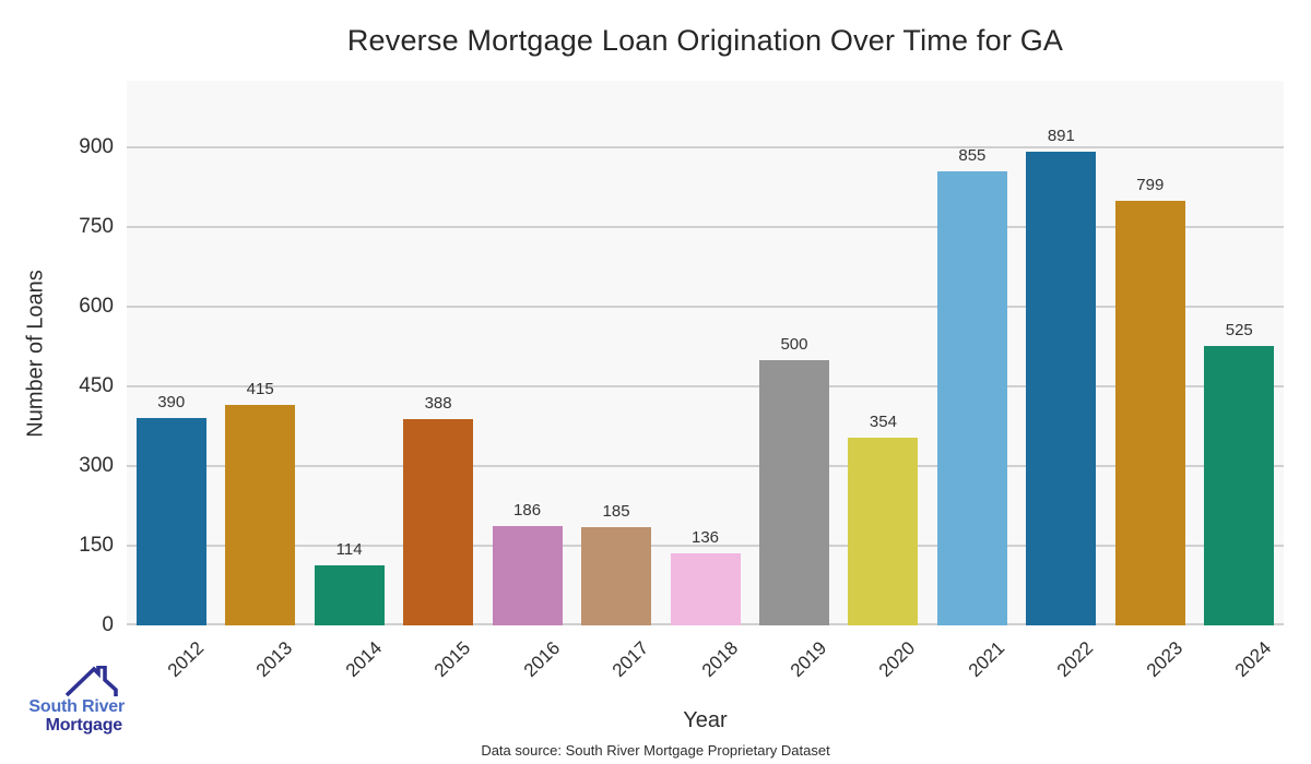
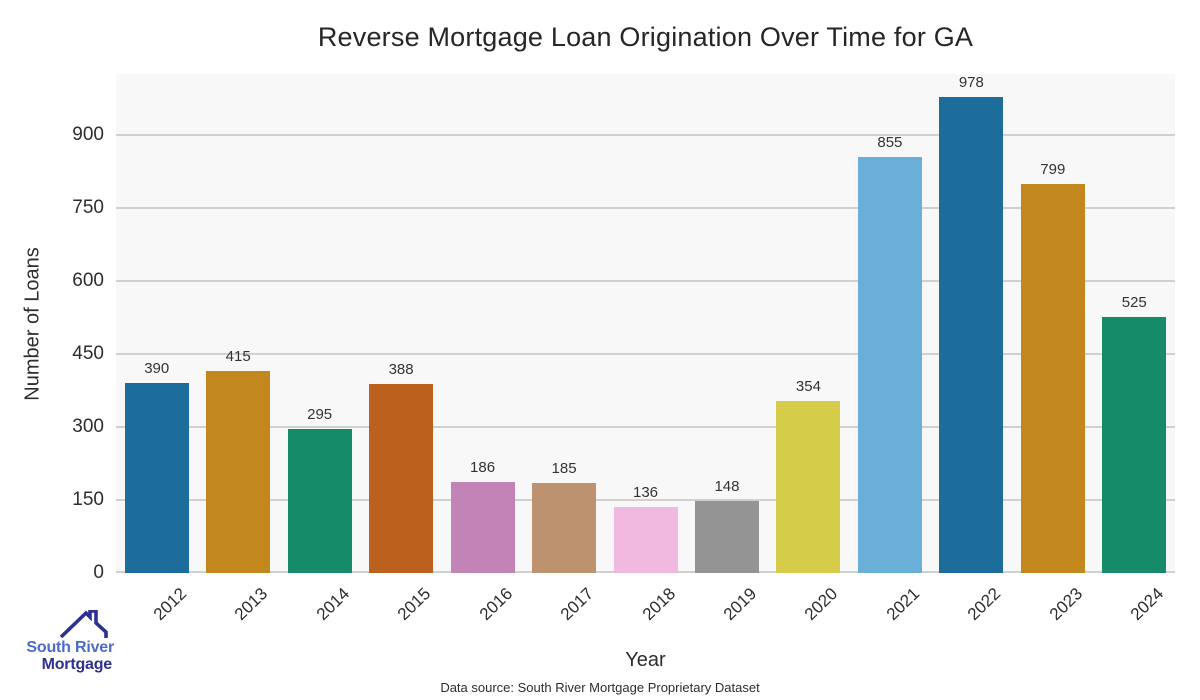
2014: 114 -> 295
2019: 500 -> 148
2022: 891 -> 978
